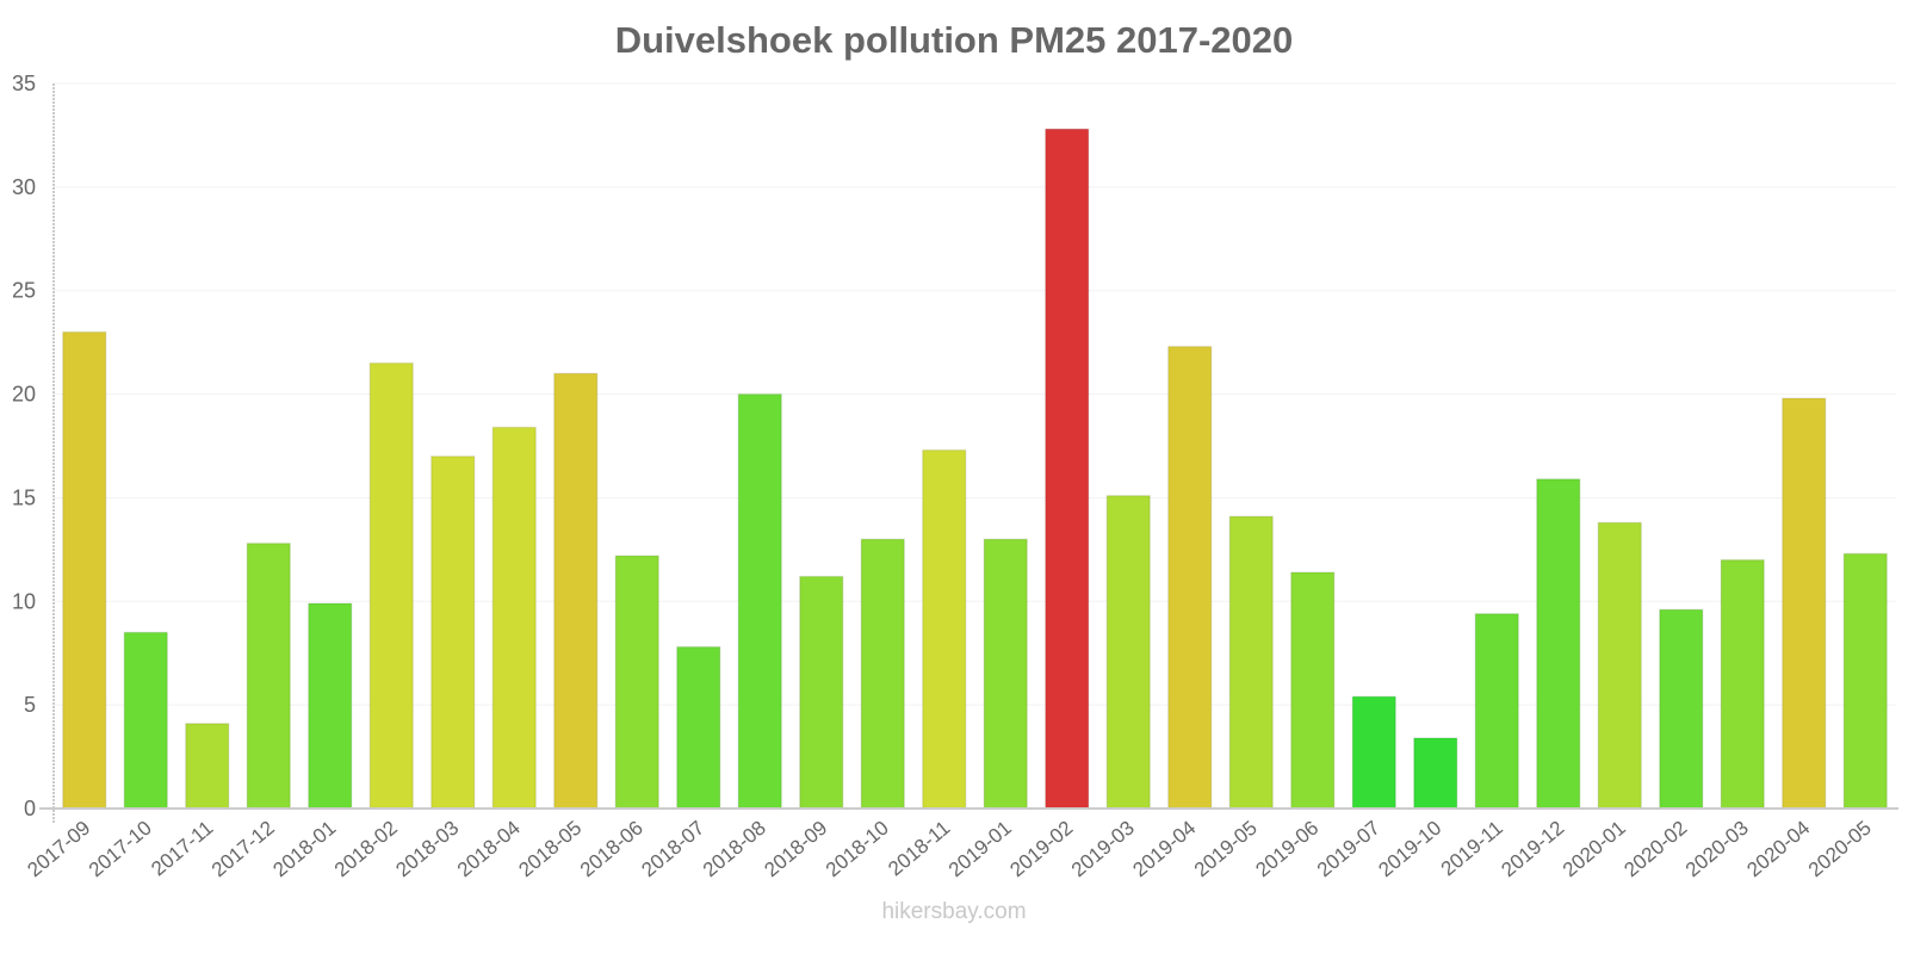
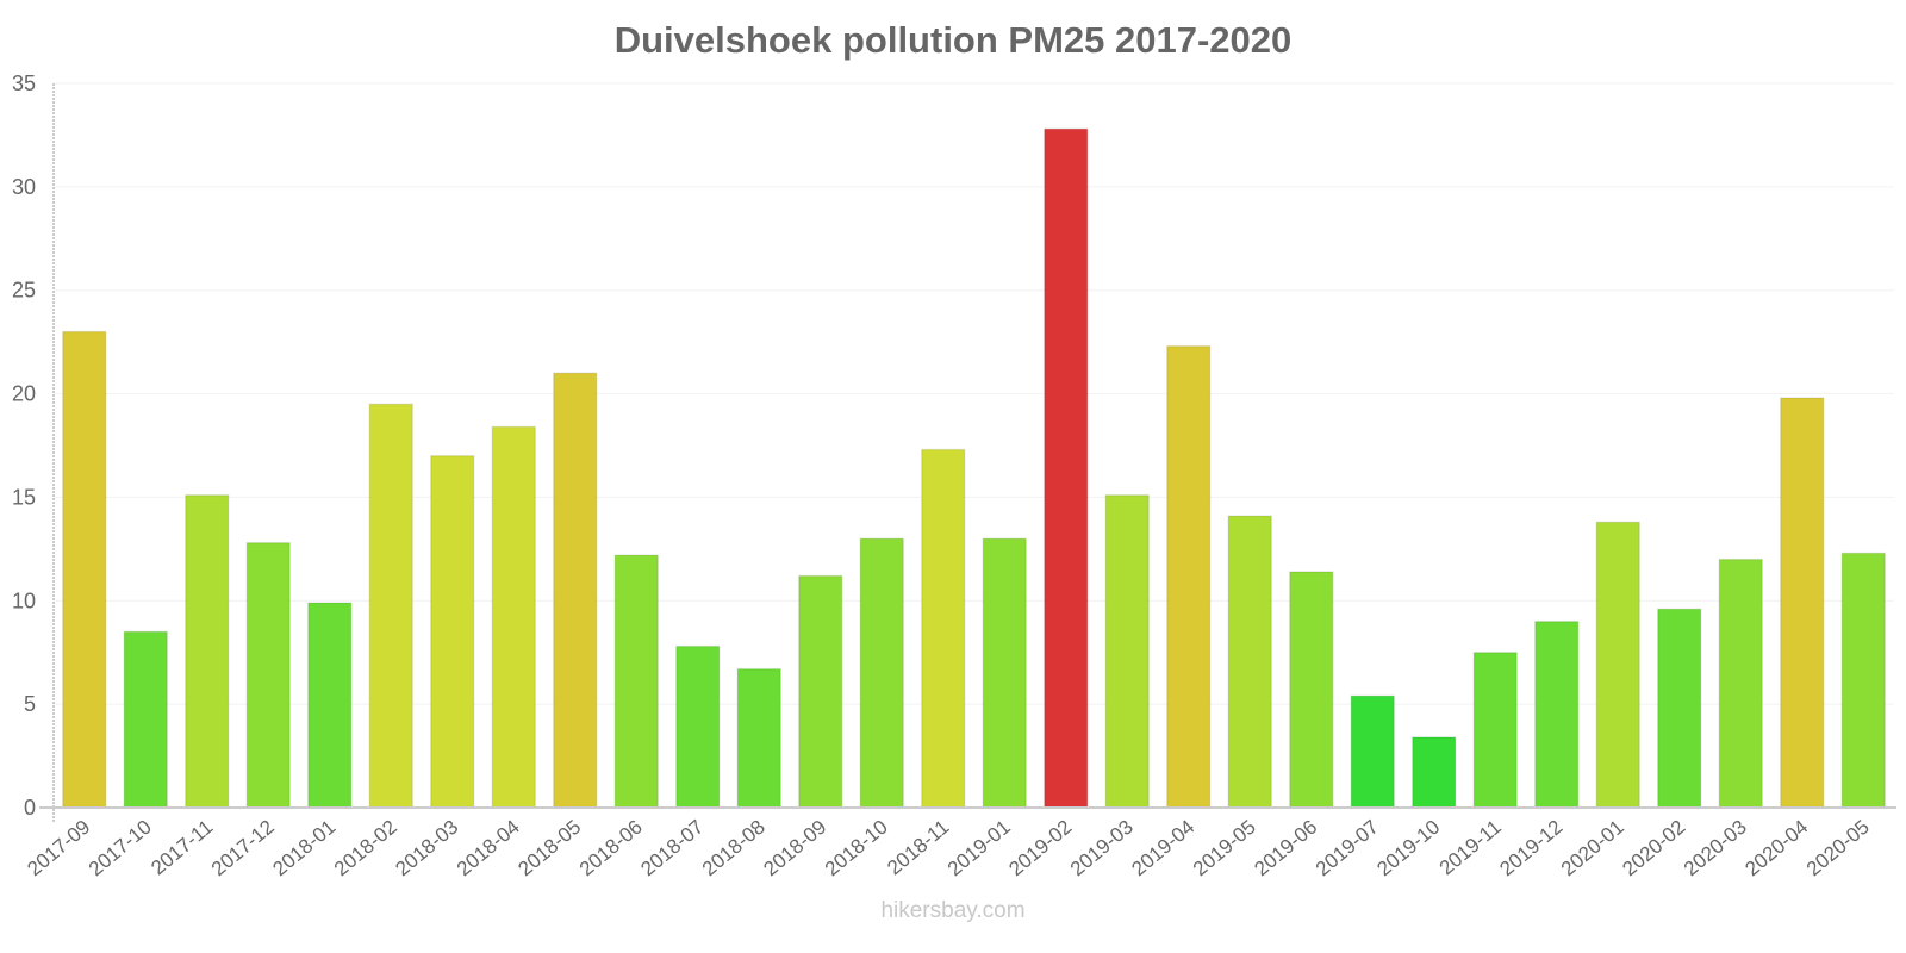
2017-11: 4.1 -> 15.1
2018-02: 21.5 -> 19.5
2018-08: 20.0 -> 6.7
2019-11: 9.4 -> 7.5
2019-12: 15.9 -> 9.0
